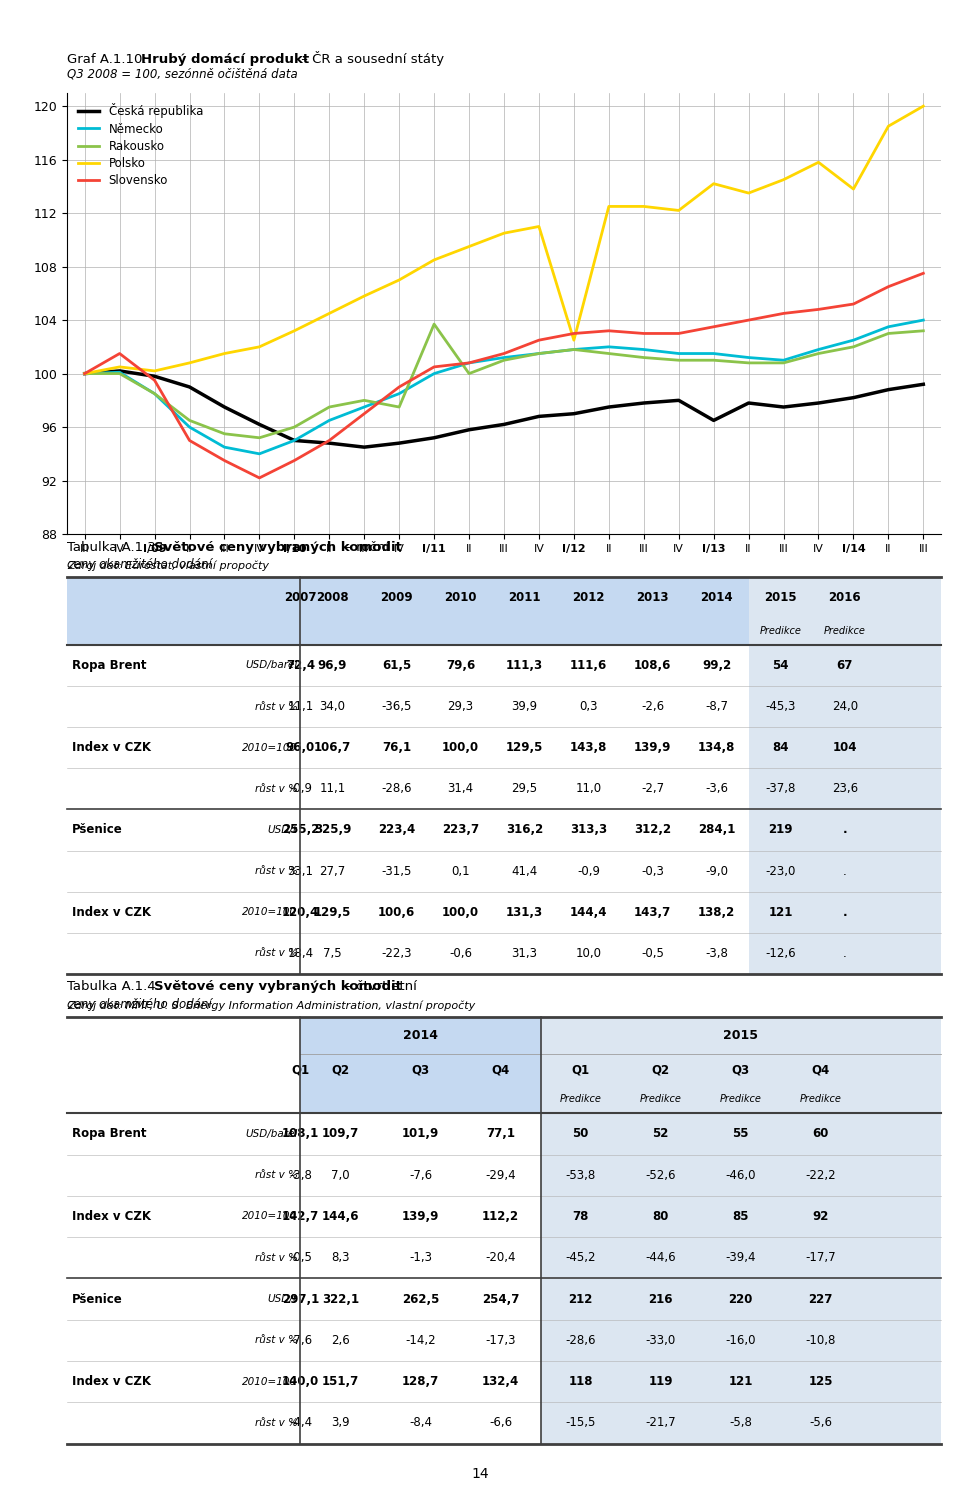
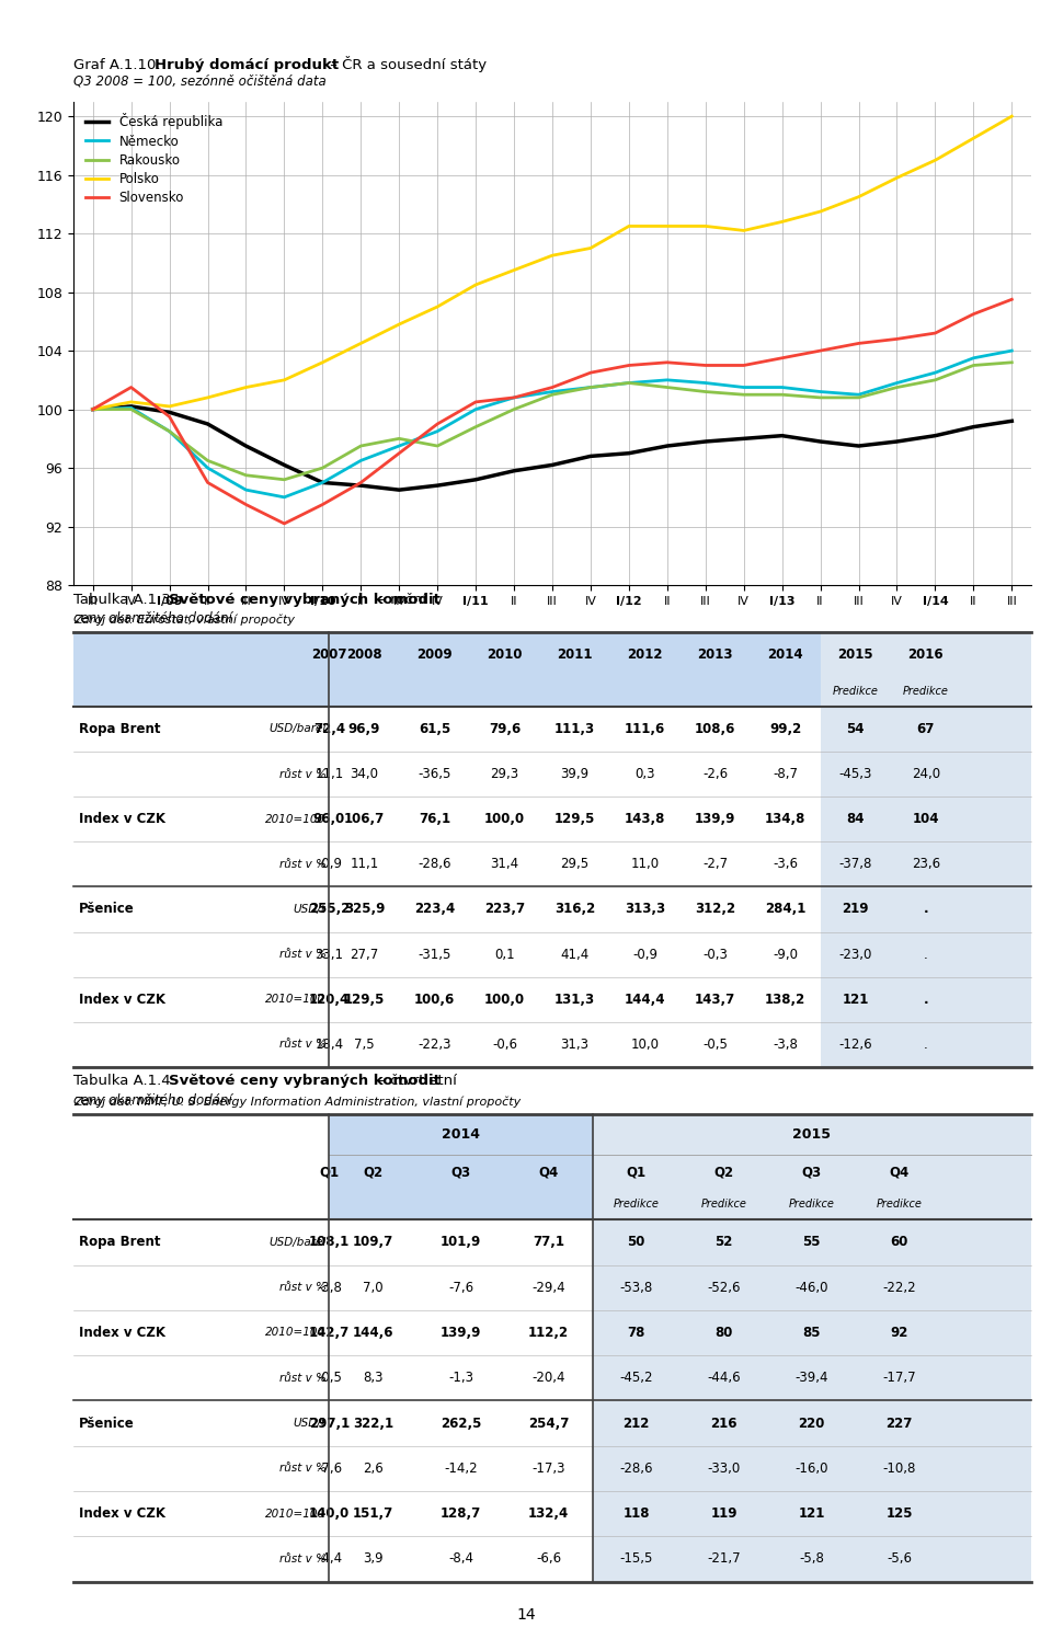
Rakousko/I/11: 103.7 -> 98.8
Polsko/I/12: 102.5 -> 112.5
Česká republika/I/13: 96.5 -> 98.2
Polsko/I/13: 114.2 -> 112.8
Polsko/I/14: 113.8 -> 117.0
